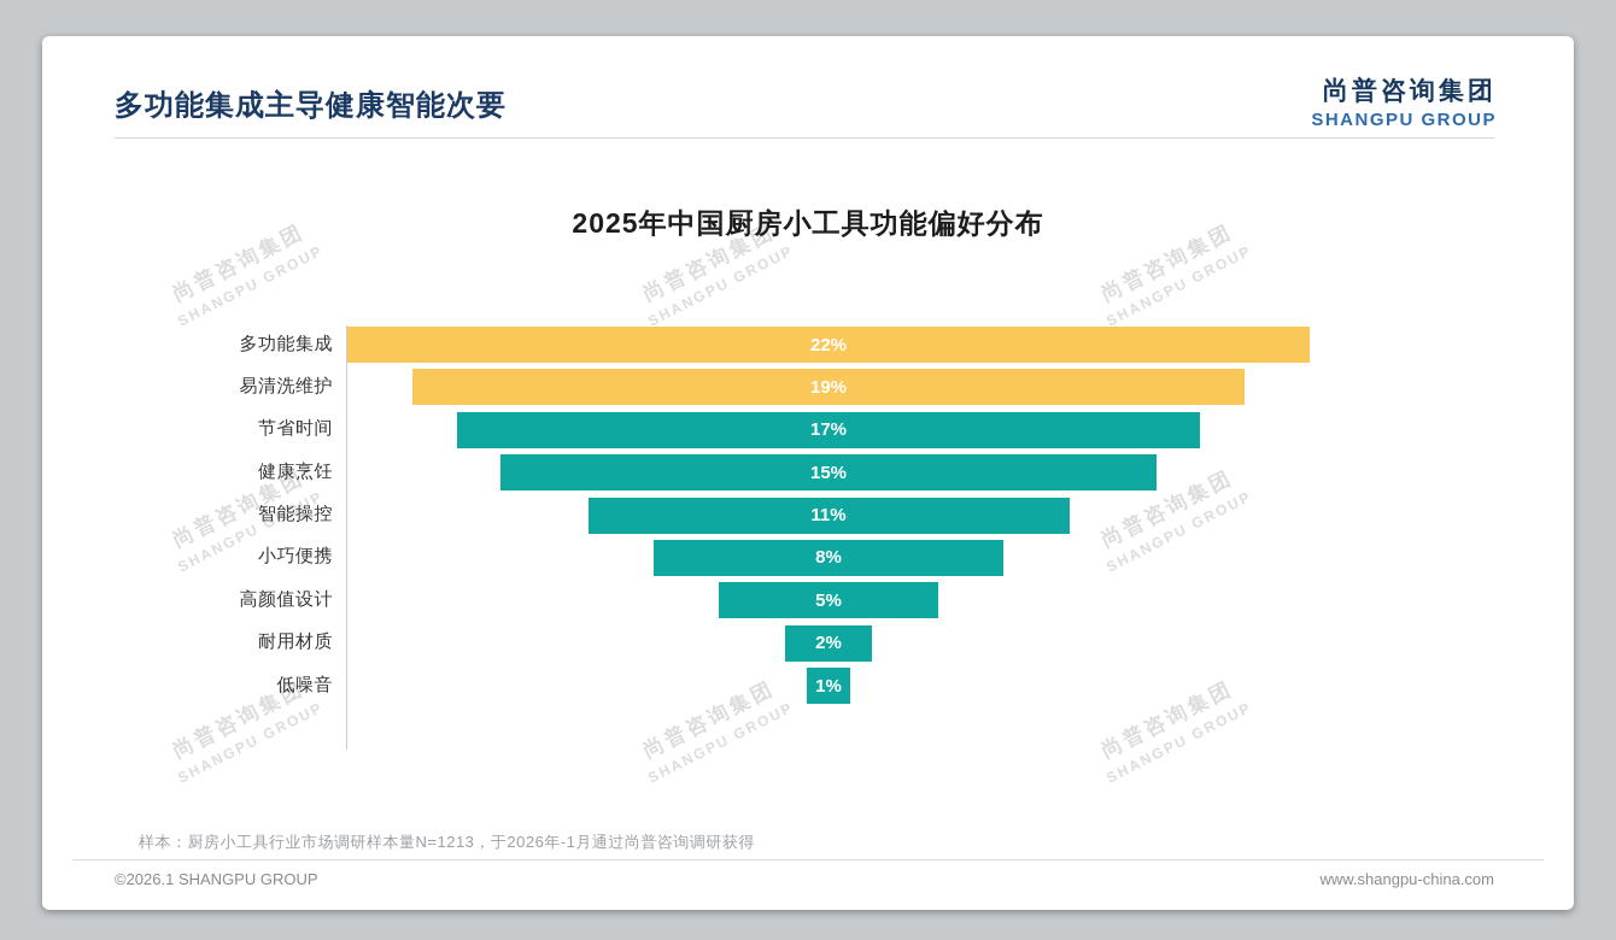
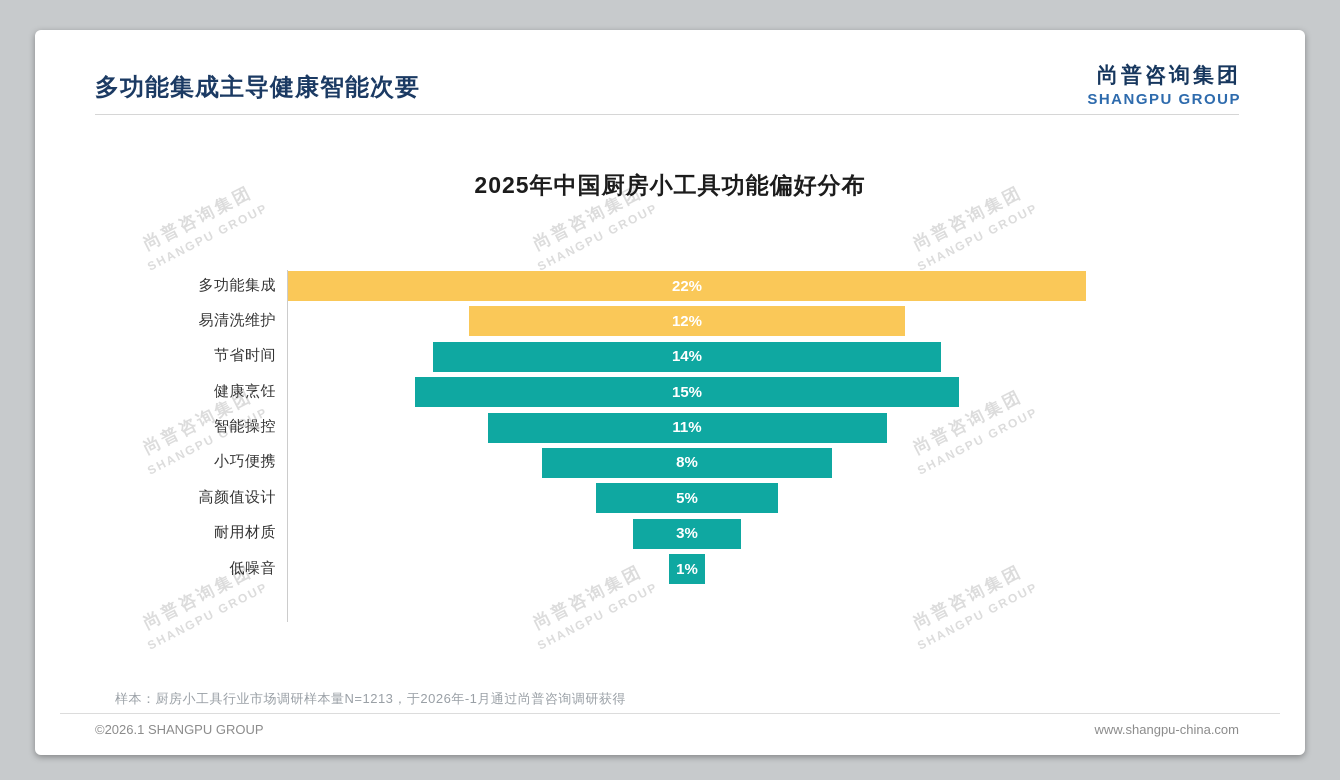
易清洗维护: 19% -> 12%
节省时间: 17% -> 14%
耐用材质: 2% -> 3%
